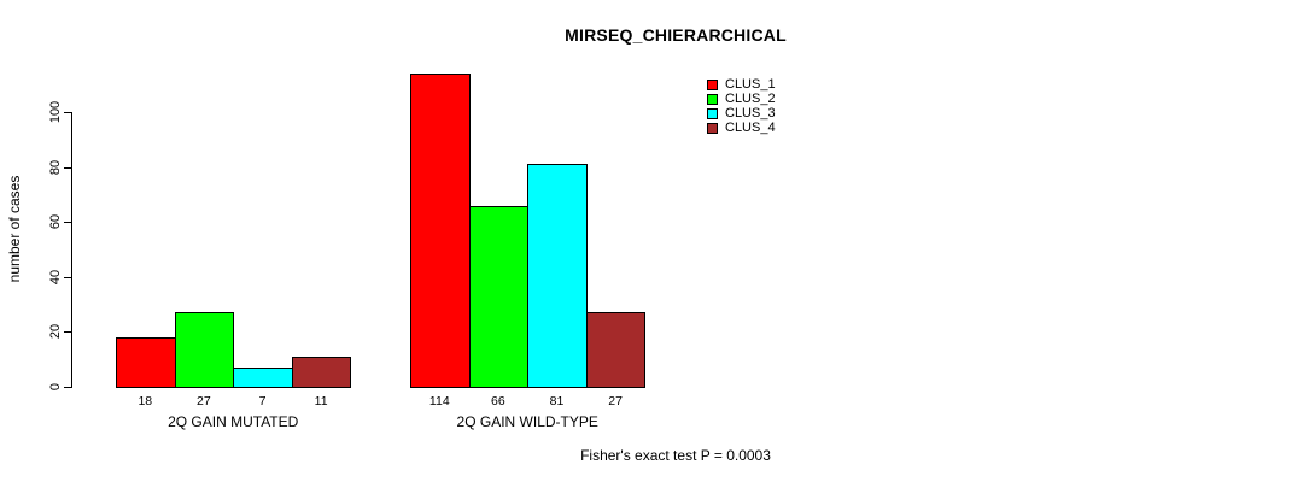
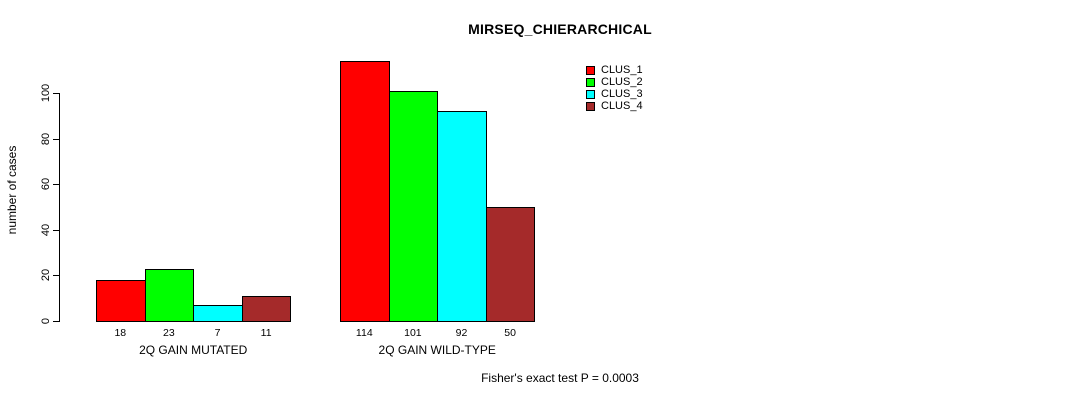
CLUS_2/2Q GAIN MUTATED: 27 -> 23
CLUS_2/2Q GAIN WILD-TYPE: 66 -> 101
CLUS_3/2Q GAIN WILD-TYPE: 81 -> 92
CLUS_4/2Q GAIN WILD-TYPE: 27 -> 50
